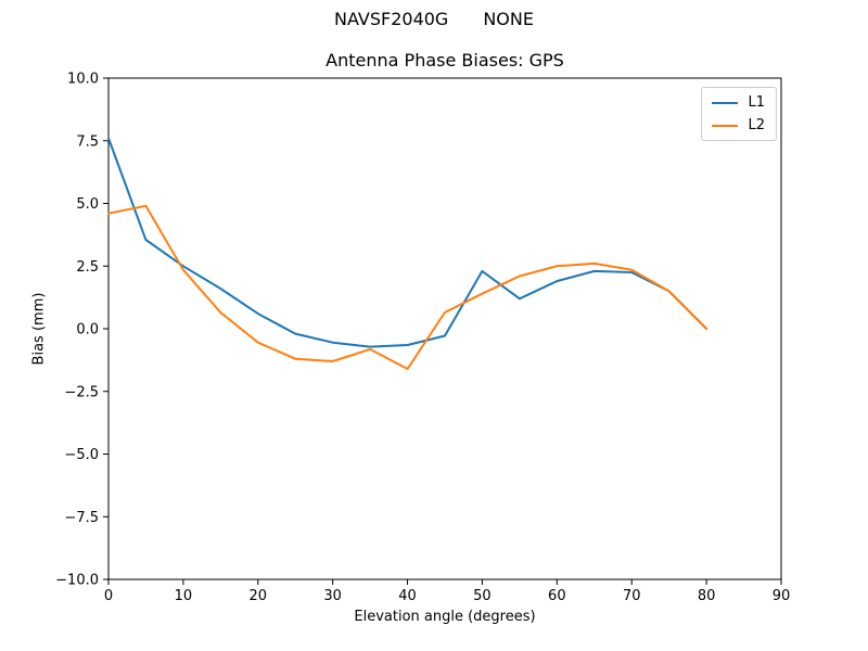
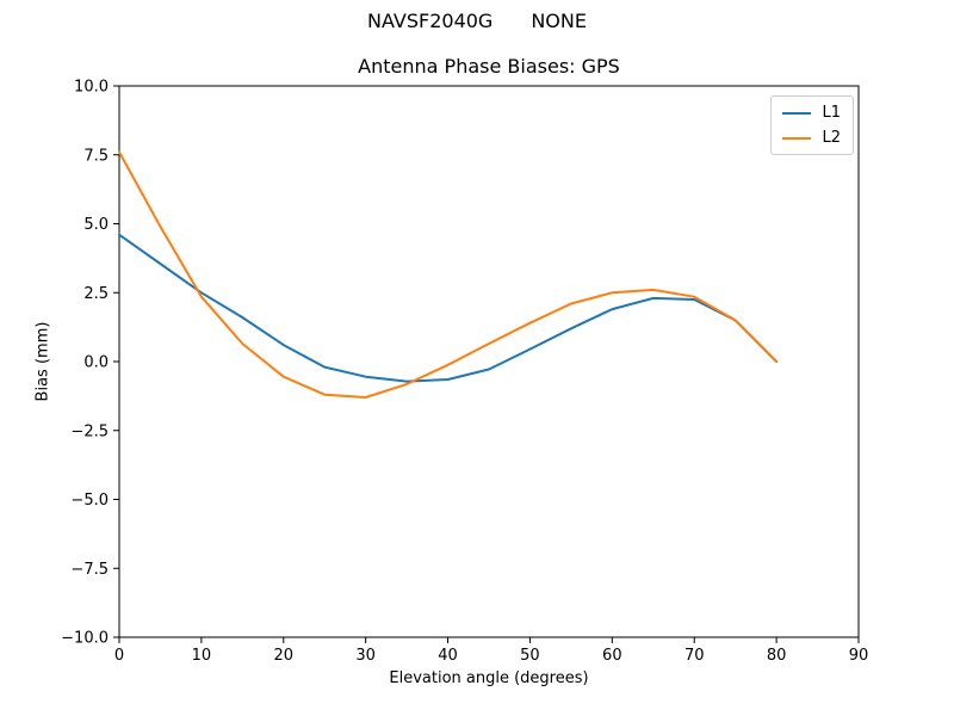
L1/0: 7.6 -> 4.6
L2/0: 4.6 -> 7.6
L2/40: -1.6 -> -0.1
L1/50: 2.3 -> 0.5
